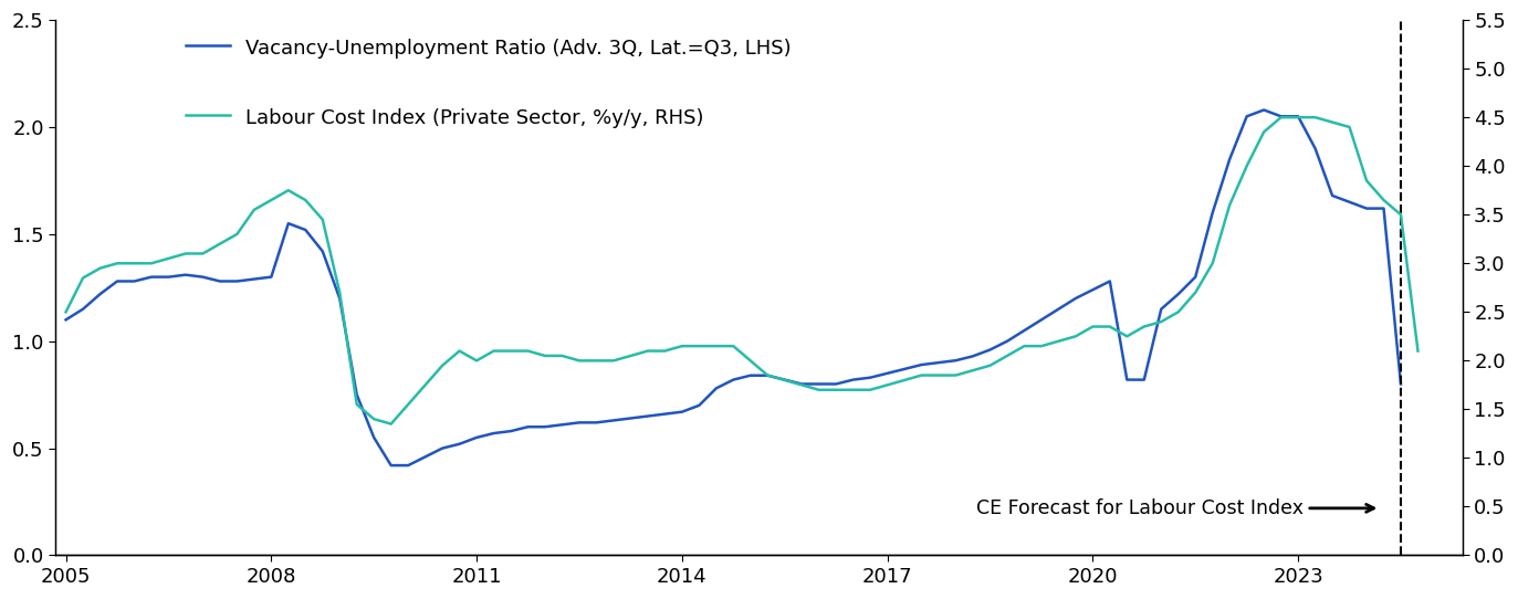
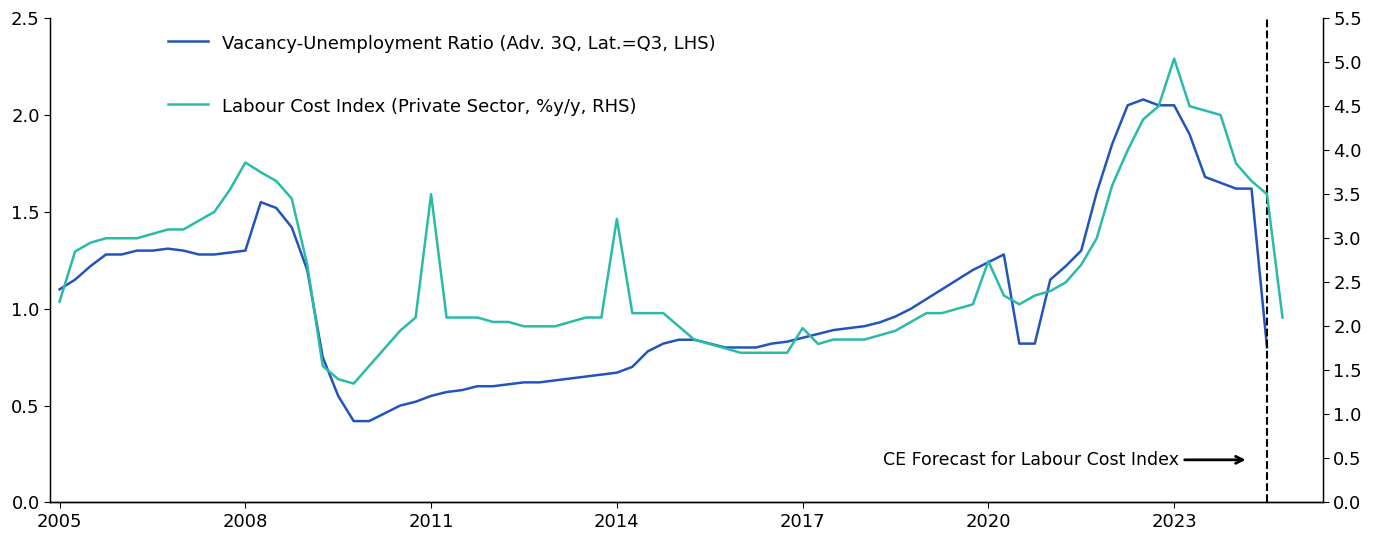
Labour Cost Index (Private Sector, %y/y, RHS)/2005: 2.50 -> 2.28
Labour Cost Index (Private Sector, %y/y, RHS)/2008: 3.65 -> 3.86
Labour Cost Index (Private Sector, %y/y, RHS)/2011: 2.00 -> 3.50
Labour Cost Index (Private Sector, %y/y, RHS)/2014: 2.15 -> 3.22
Labour Cost Index (Private Sector, %y/y, RHS)/2017: 1.75 -> 1.98
Labour Cost Index (Private Sector, %y/y, RHS)/2020: 2.35 -> 2.74
Labour Cost Index (Private Sector, %y/y, RHS)/2023: 4.50 -> 5.04
